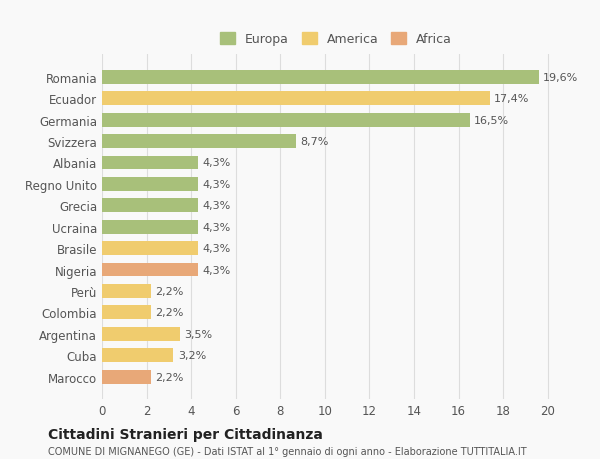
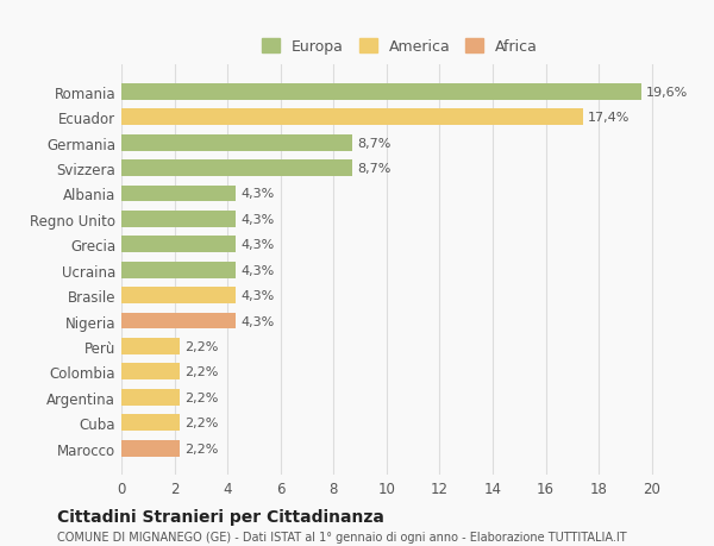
Germania: 16,5% -> 8,7%
Argentina: 3,5% -> 2,2%
Cuba: 3,2% -> 2,2%
